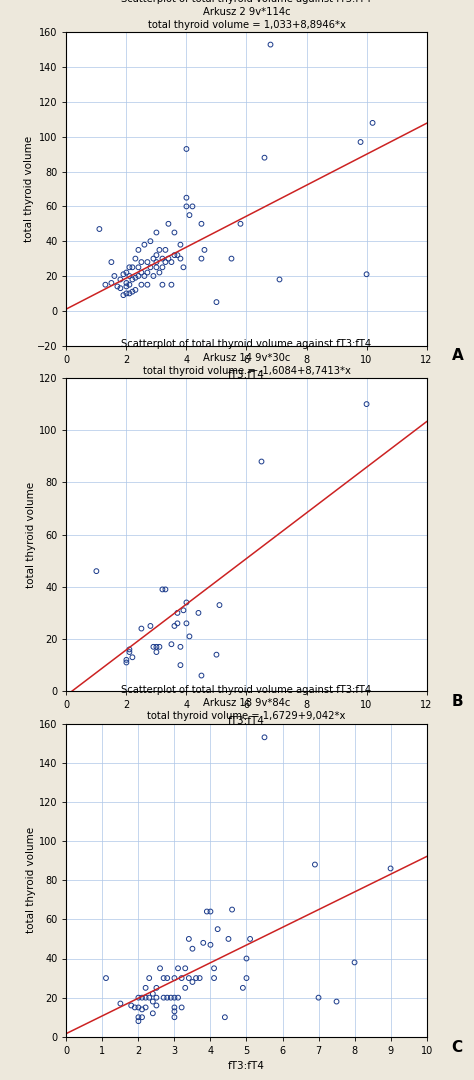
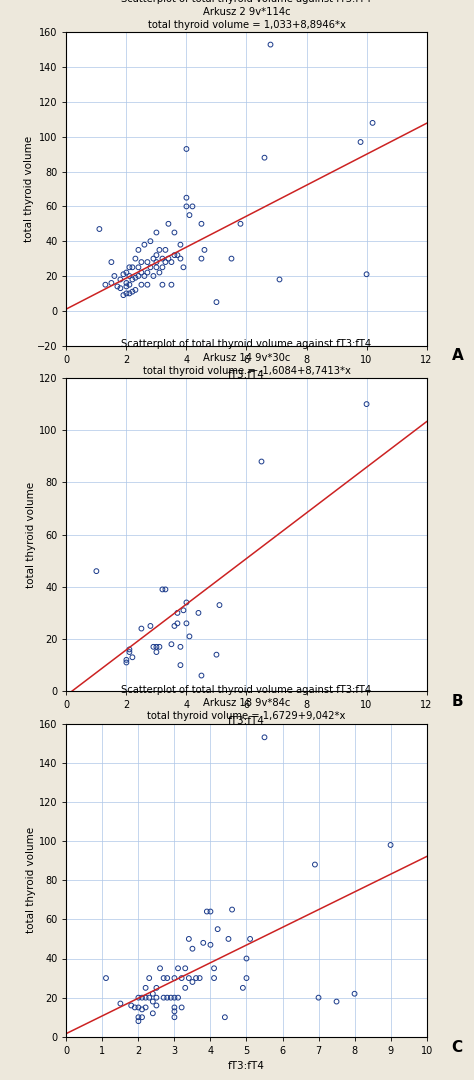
8: 38 -> 22
9: 86 -> 98
